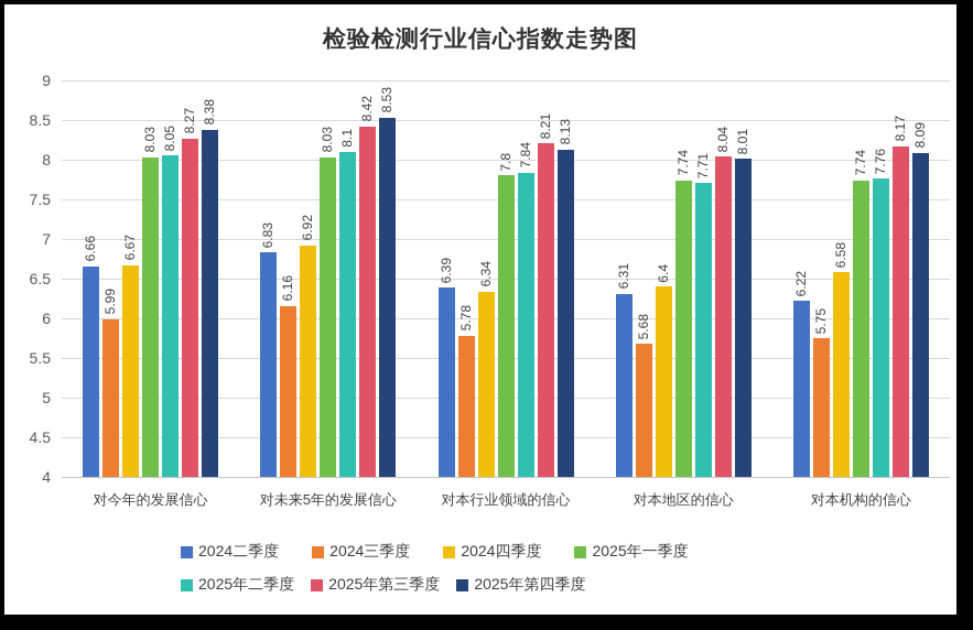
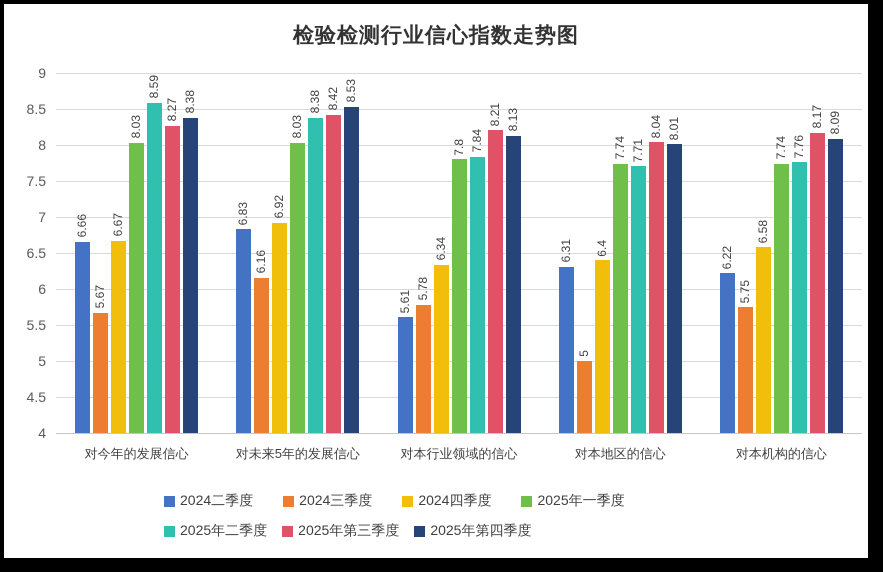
2024三季度/对今年的发展信心: 5.99 -> 5.67
2025年二季度/对今年的发展信心: 8.05 -> 8.59
2025年二季度/对未来5年的发展信心: 8.1 -> 8.38
2024二季度/对本行业领域的信心: 6.39 -> 5.61
2024三季度/对本地区的信心: 5.68 -> 5
